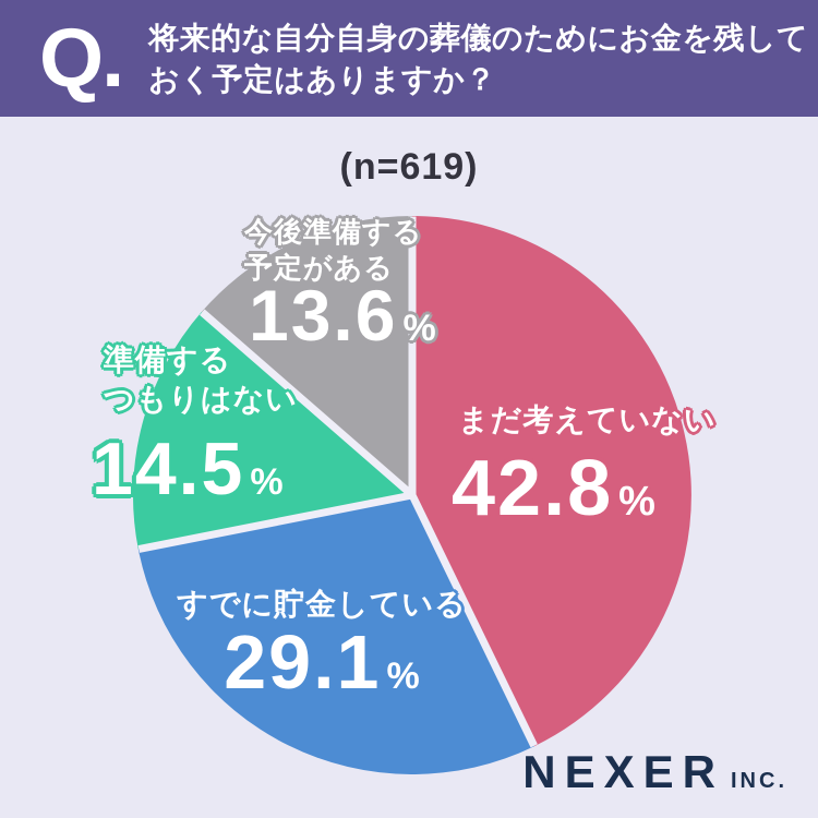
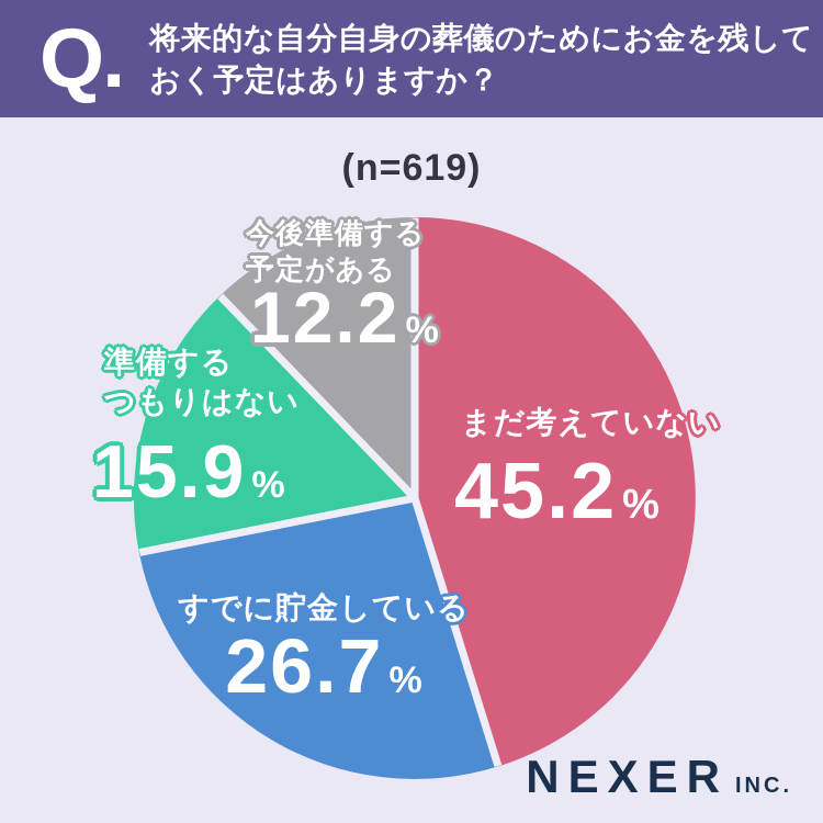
まだ考えていない: 42.8 -> 45.2
すでに貯金している: 29.1 -> 26.7
準備するつもりはない: 14.5 -> 15.9
今後準備する予定がある: 13.6 -> 12.2
